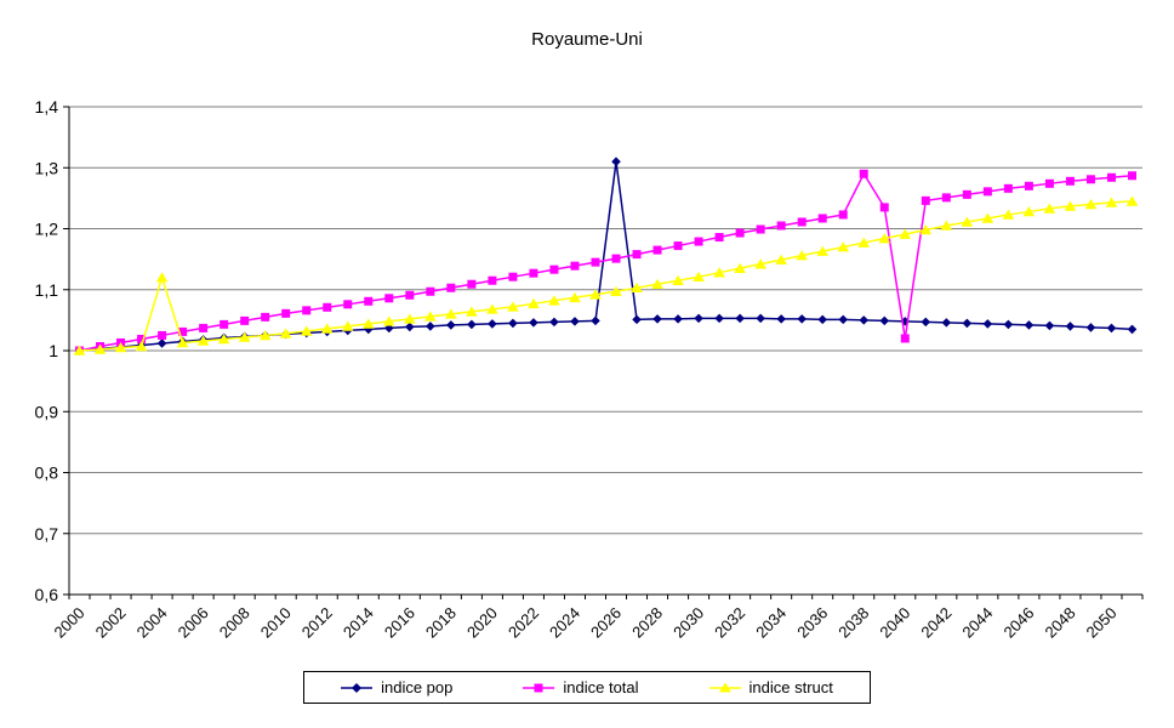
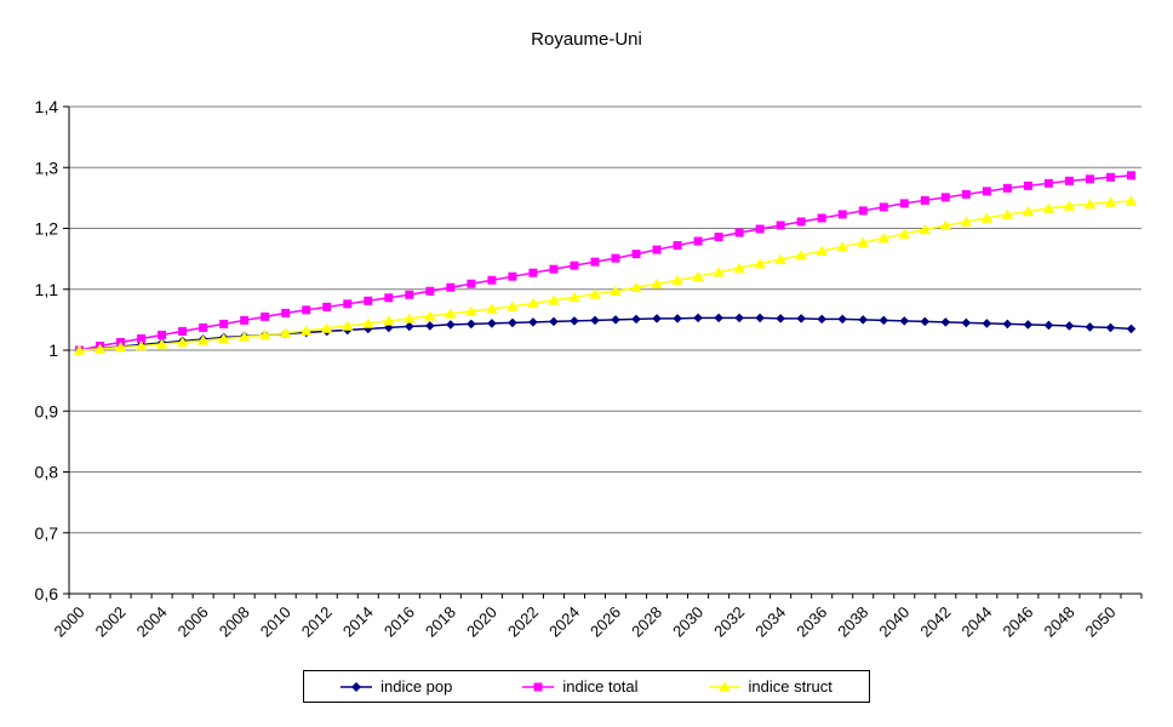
indice struct/2004: 1,12 -> 1,01
indice pop/2026: 1,31 -> 1,05
indice total/2038: 1,29 -> 1,23
indice total/2040: 1,02 -> 1,24
